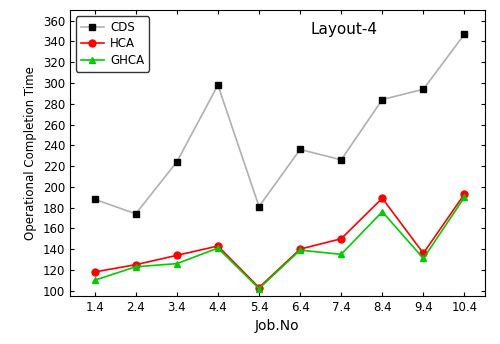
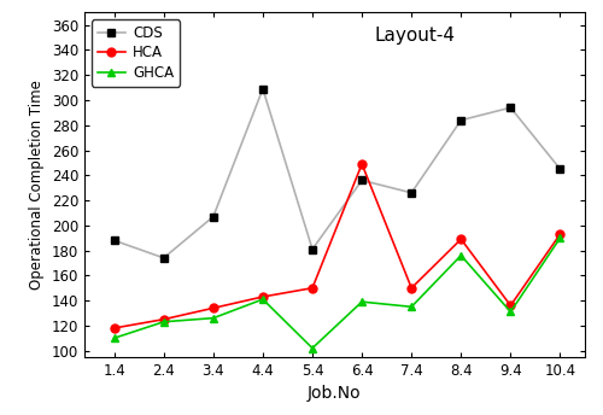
CDS/3.4: 224 -> 207
CDS/4.4: 298 -> 309
HCA/5.4: 103 -> 150
HCA/6.4: 140 -> 249
CDS/10.4: 347 -> 245
